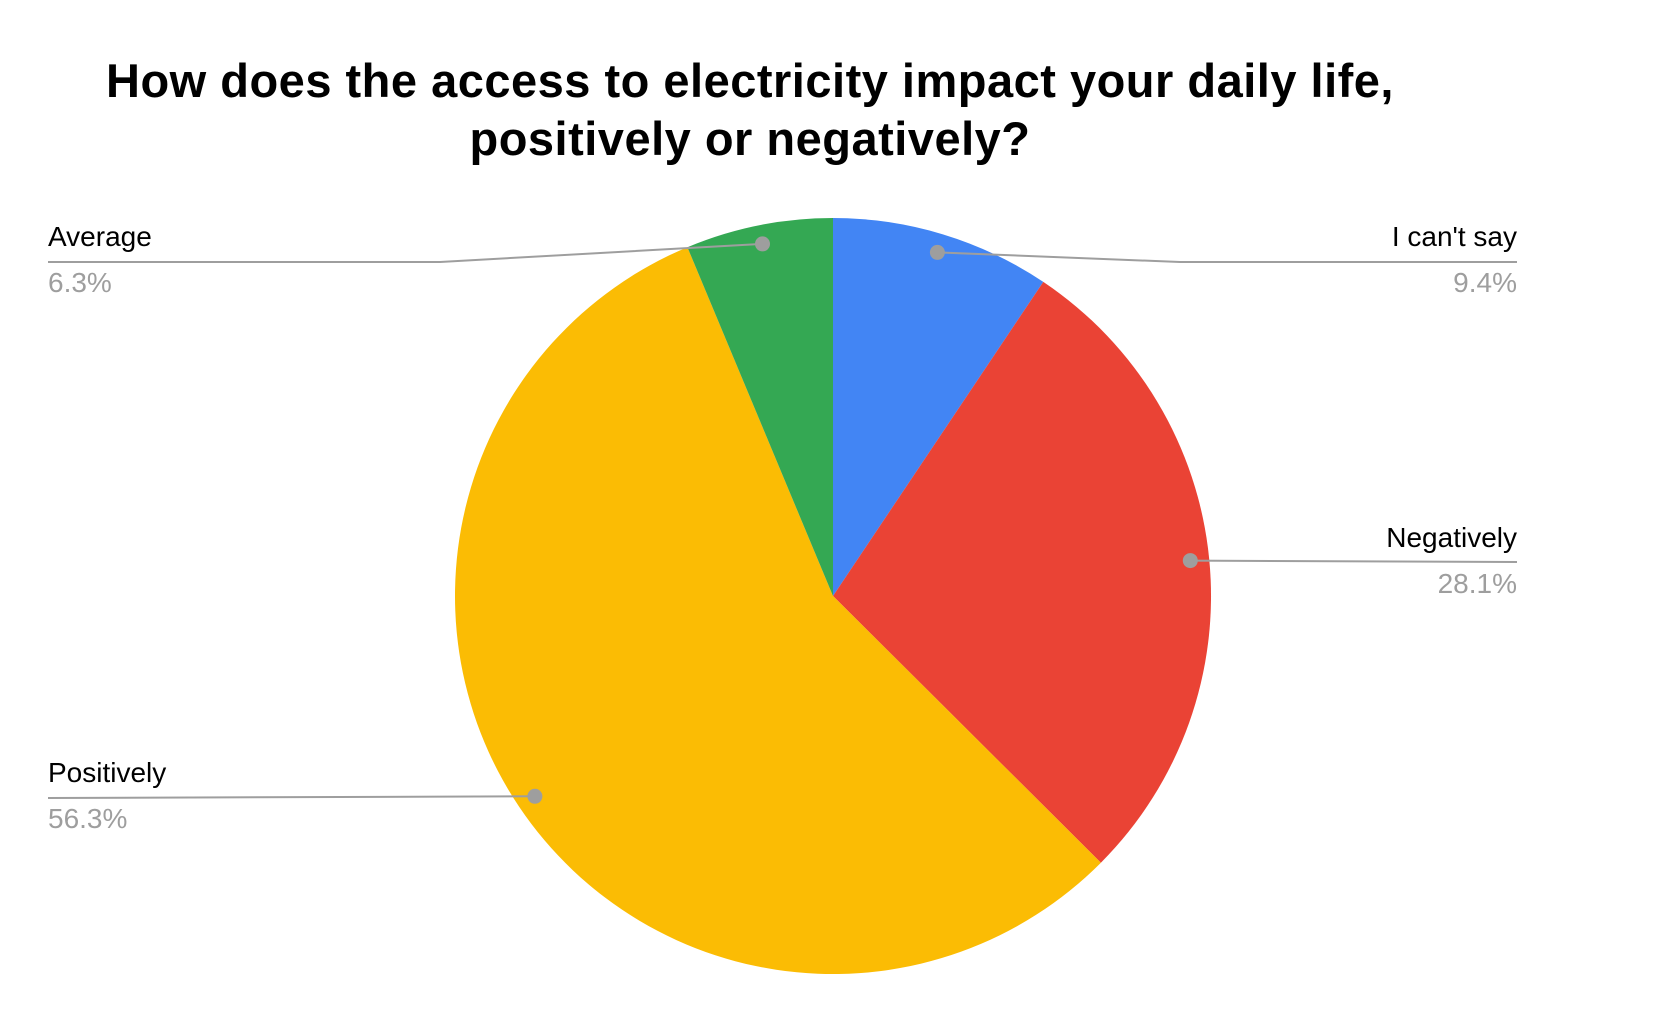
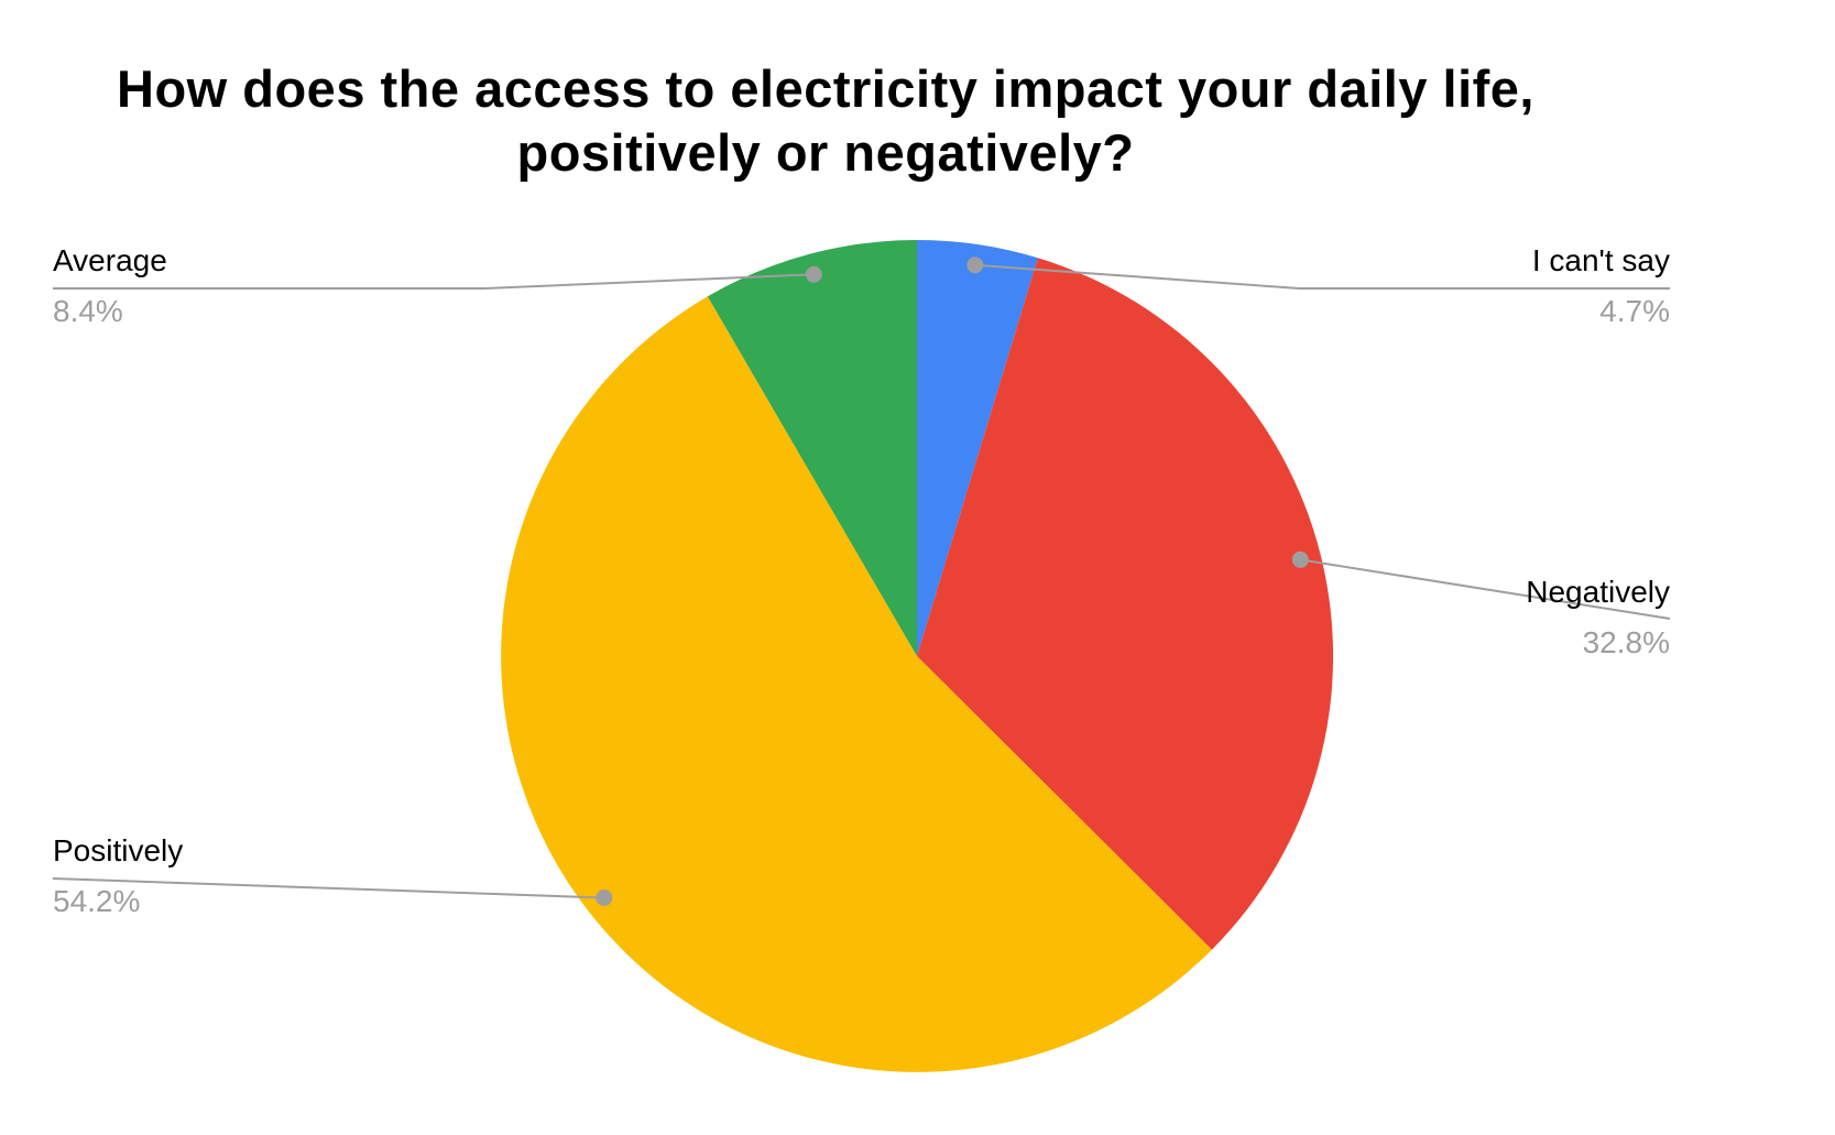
I can't say: 9.4% -> 4.7%
Negatively: 28.1% -> 32.8%
Positively: 56.3% -> 54.2%
Average: 6.3% -> 8.4%
